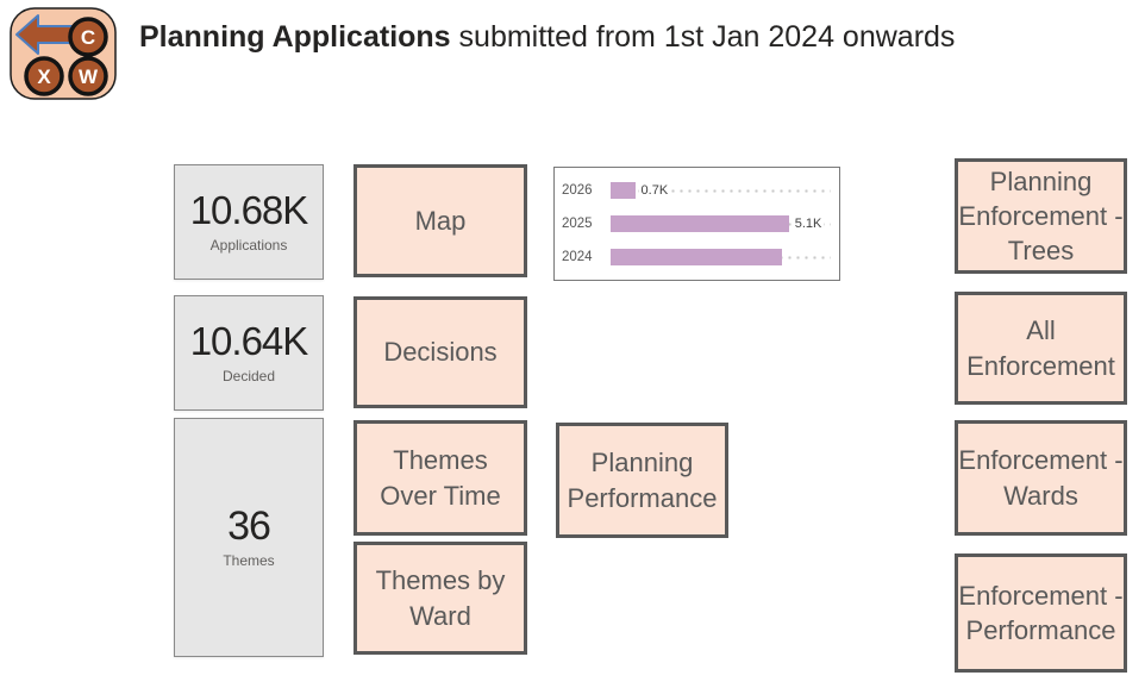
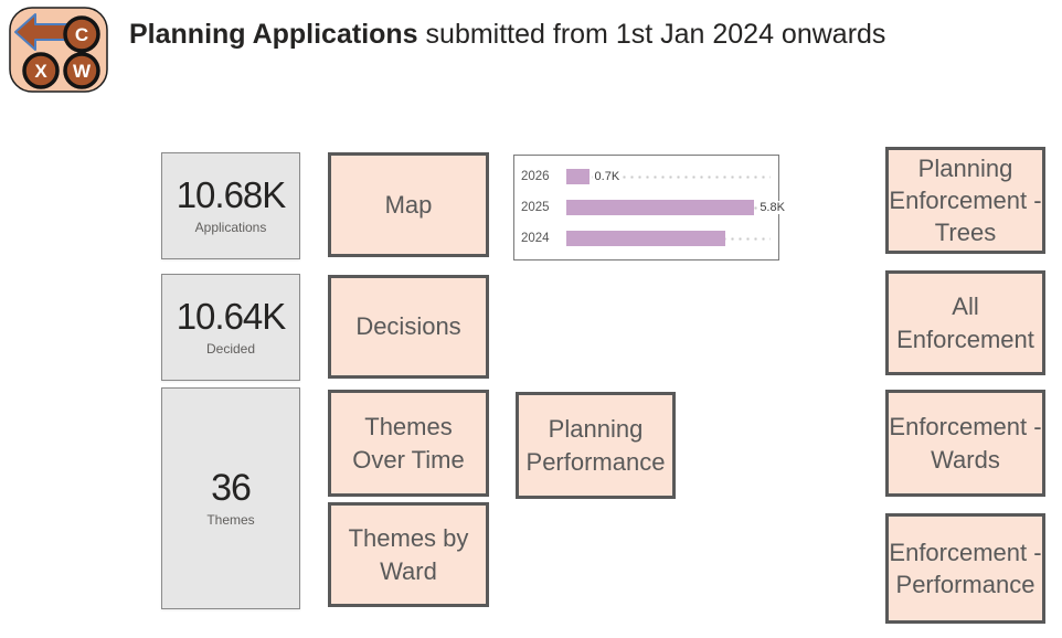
2025: 5.1K -> 5.8K
